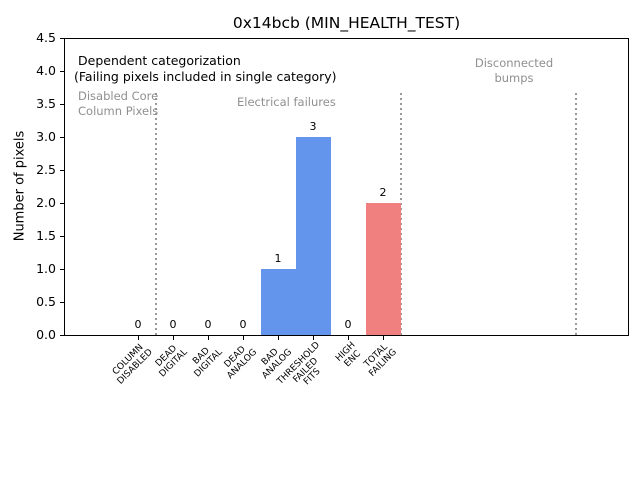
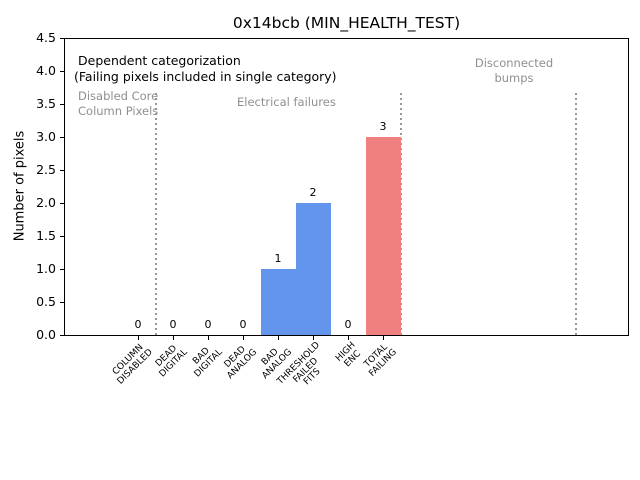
THRESHOLD FAILED FITS: 3 -> 2
TOTAL FAILING: 2 -> 3
